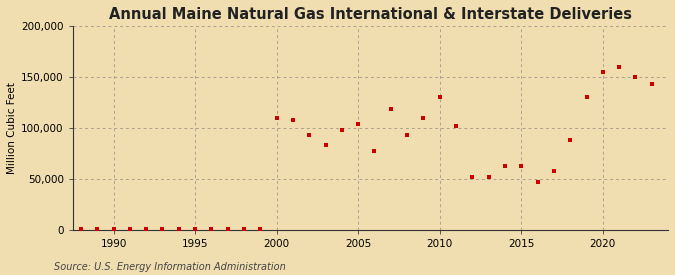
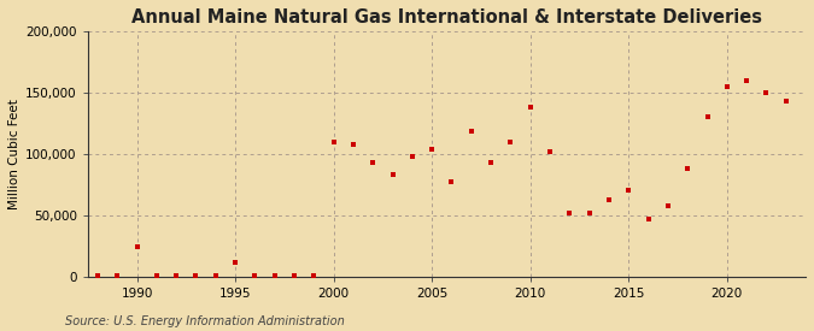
1990: 0 -> 24,000
1995: 0 -> 12,000
2010: 130,000 -> 138,000
2015: 63,000 -> 70,000
